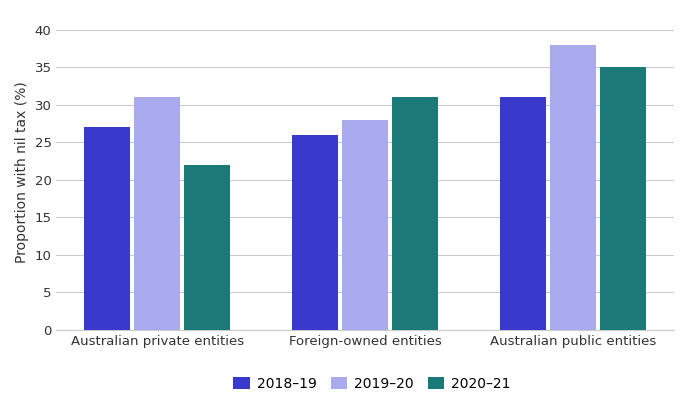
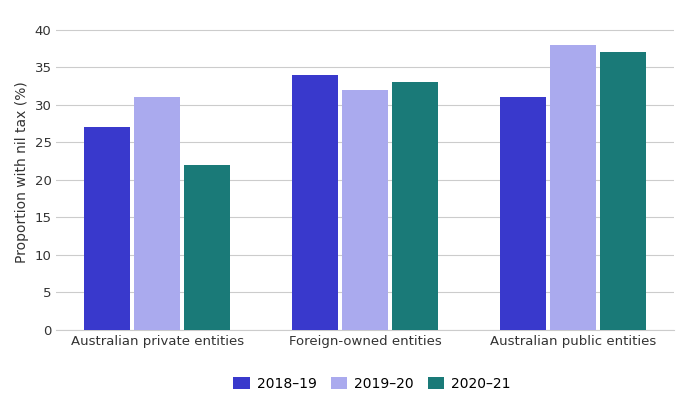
2018–19/Foreign-owned entities: 26 -> 34
2019–20/Foreign-owned entities: 28 -> 32
2020–21/Foreign-owned entities: 31 -> 33
2020–21/Australian public entities: 35 -> 37
